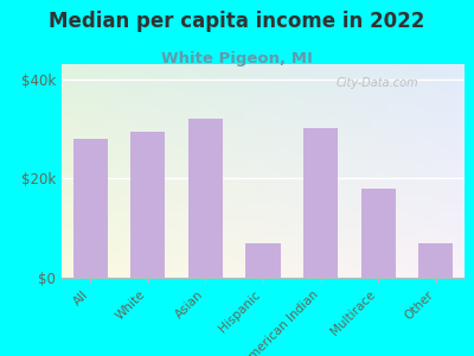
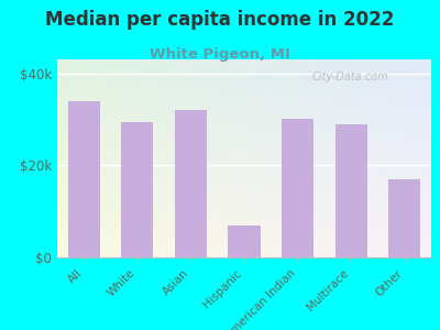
All: $28.0k -> $34.0k
Multirace: $18.0k -> $29.0k
Other: $7.0k -> $17.0k
